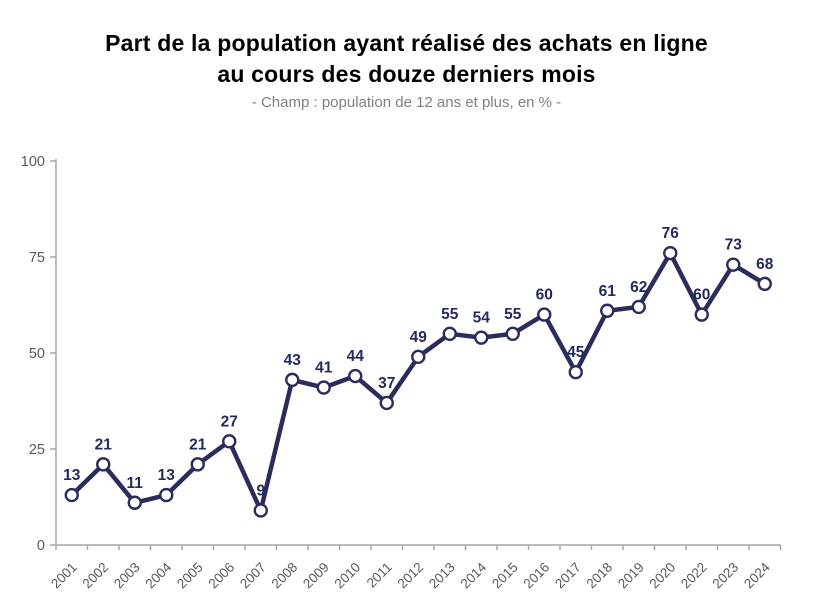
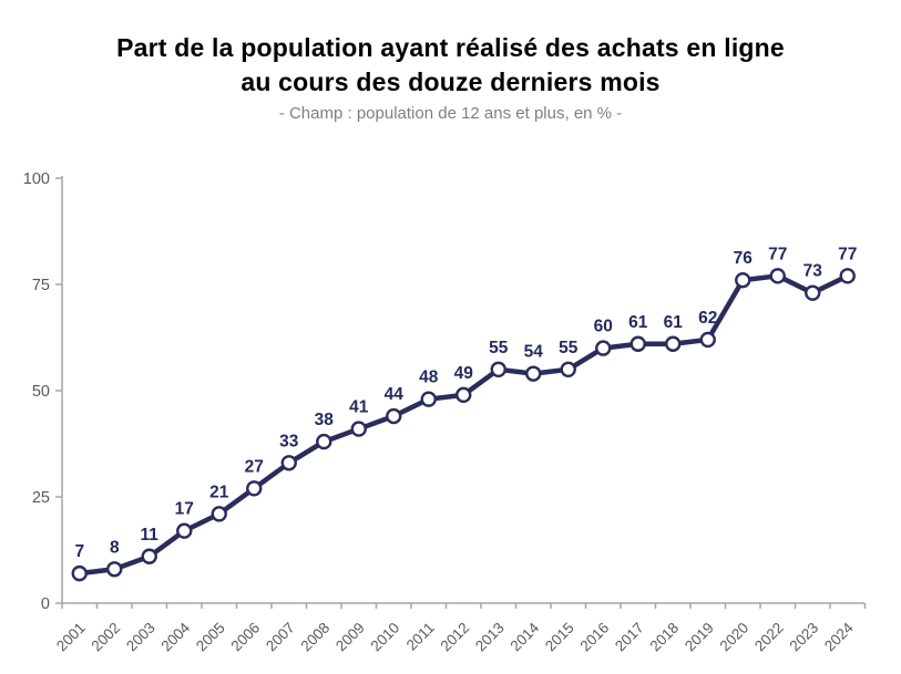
2001: 13 -> 7
2002: 21 -> 8
2004: 13 -> 17
2007: 9 -> 33
2008: 43 -> 38
2011: 37 -> 48
2017: 45 -> 61
2022: 60 -> 77
2024: 68 -> 77
